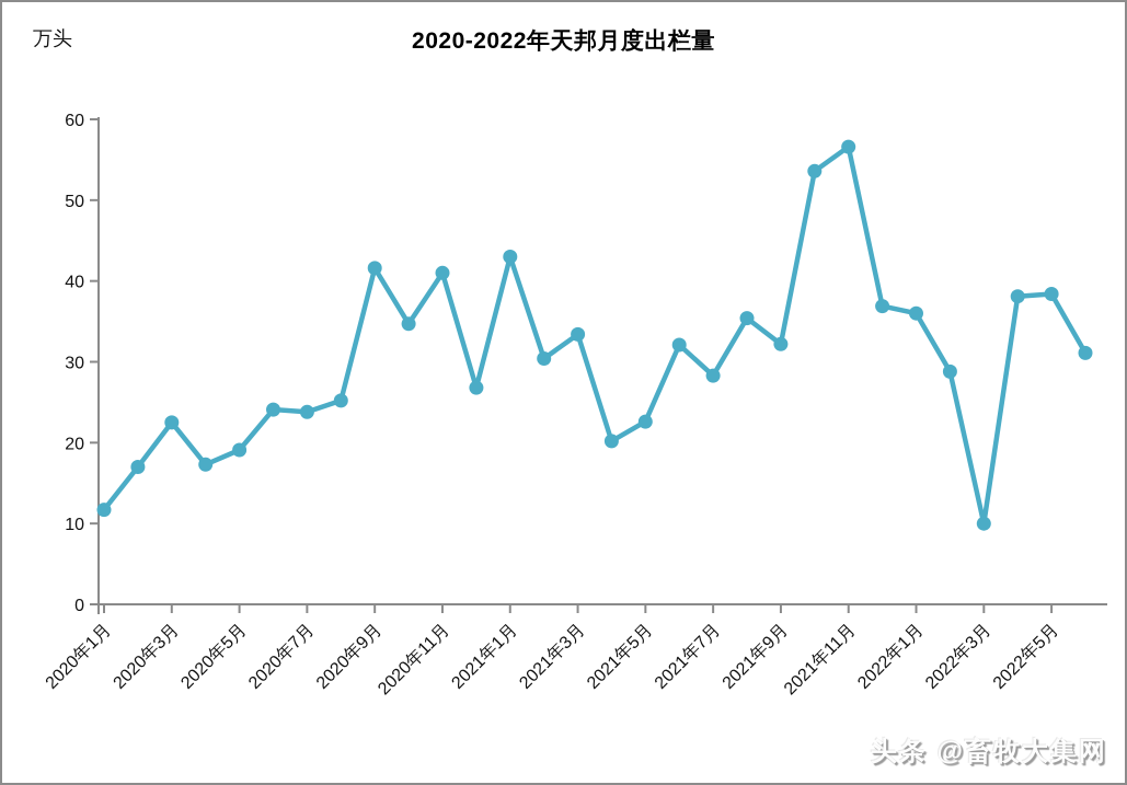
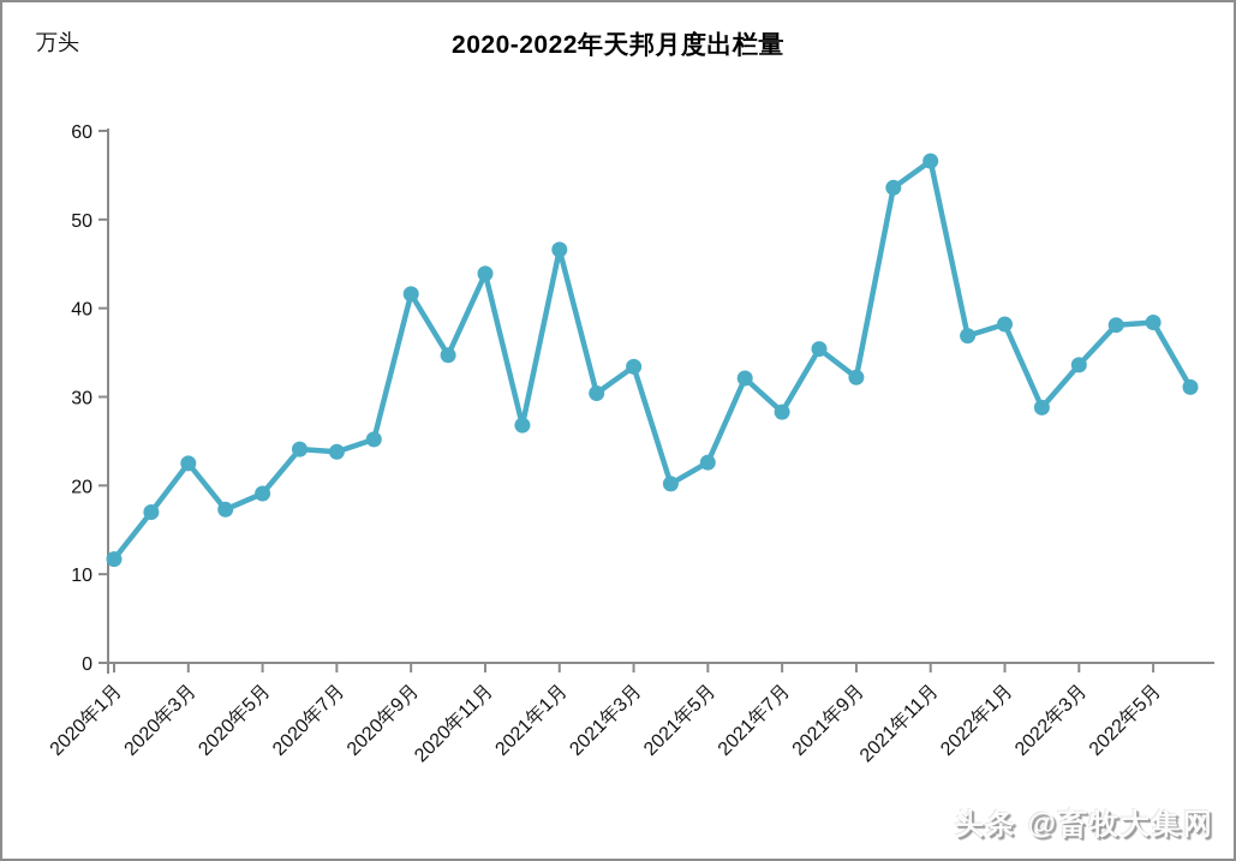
2020年11月: 41 -> 44
2021年1月: 43 -> 47
2022年1月: 36 -> 38
2022年3月: 10 -> 34
